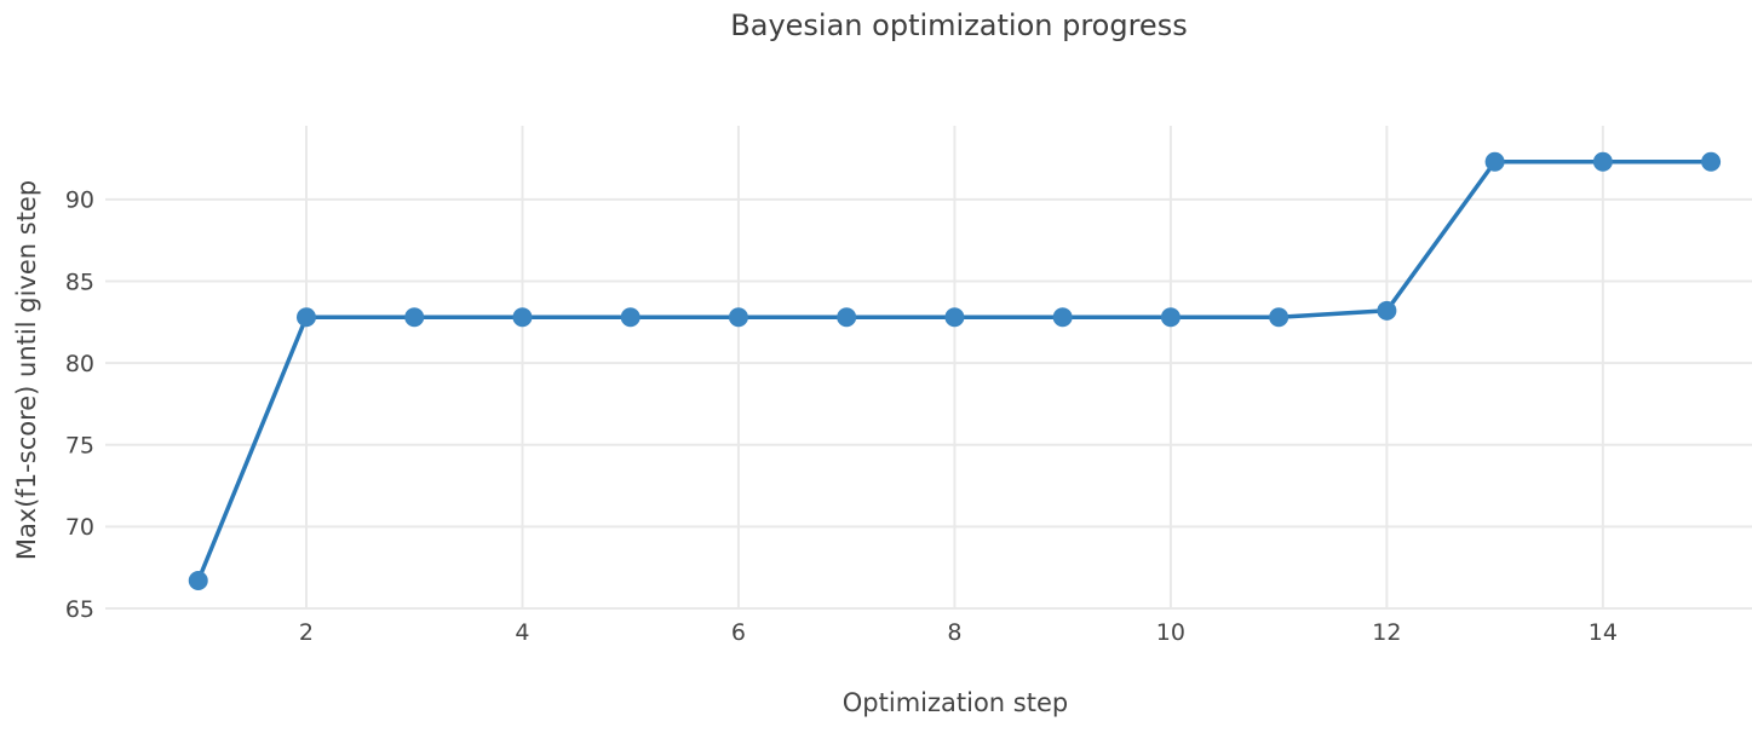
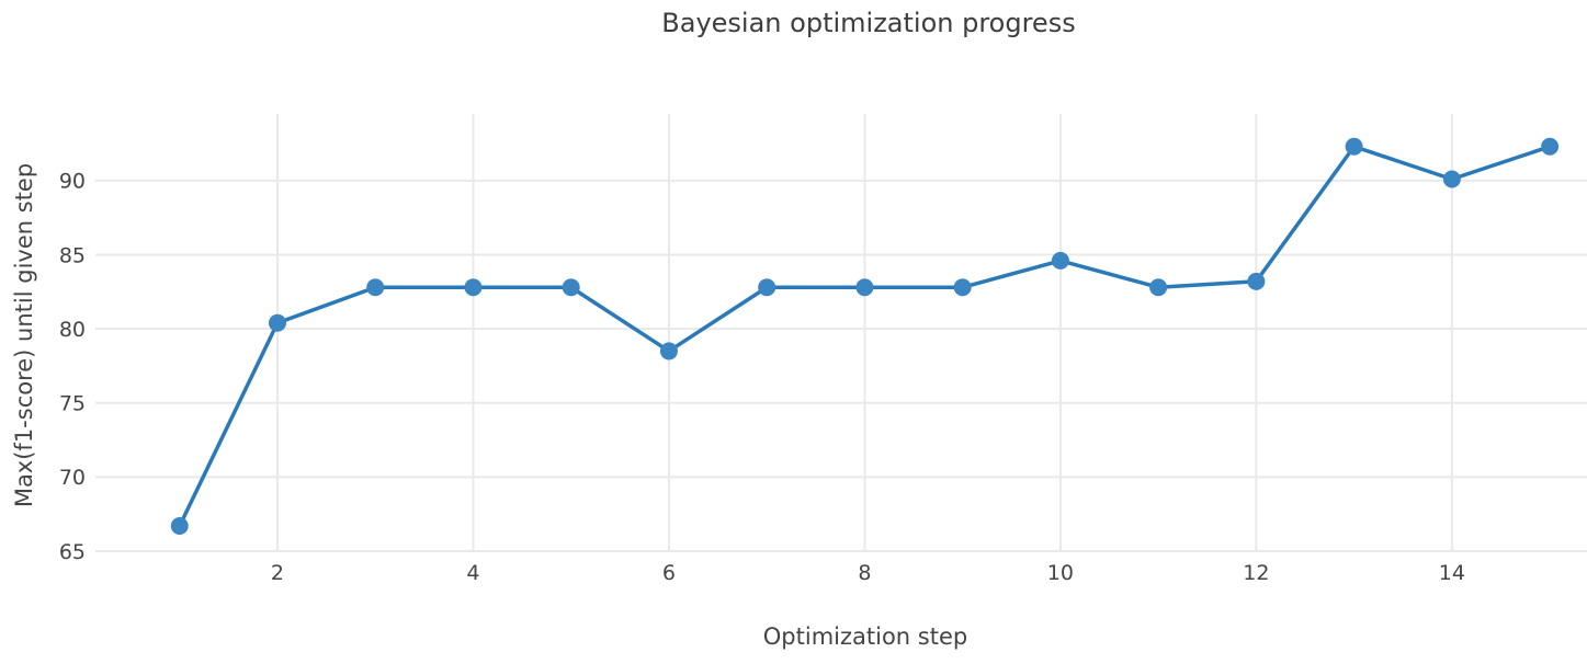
2: 82.8 -> 80.4
6: 82.8 -> 78.5
10: 82.8 -> 84.6
14: 92.3 -> 90.1
